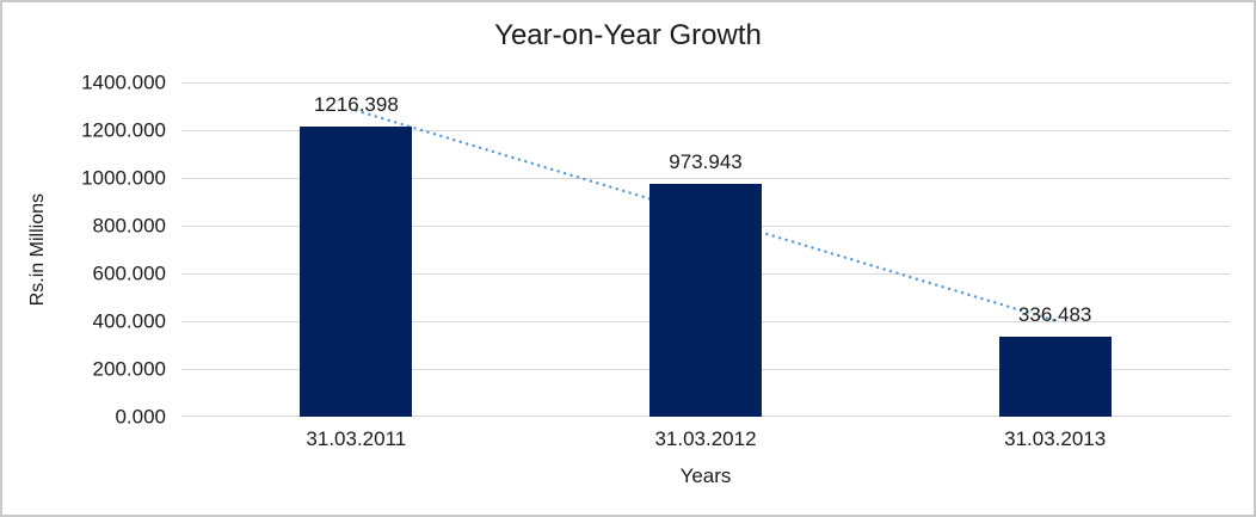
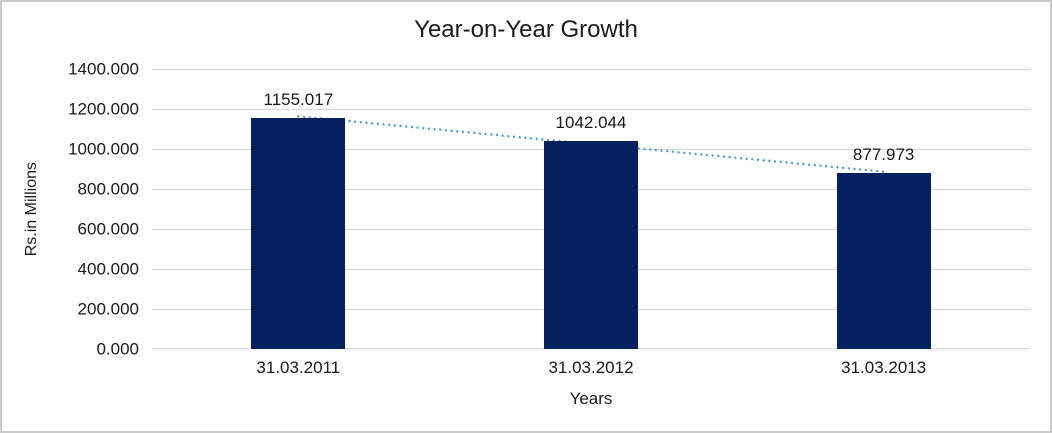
31.03.2011: 1216.398 -> 1155.017
31.03.2012: 973.943 -> 1042.044
31.03.2013: 336.483 -> 877.973
